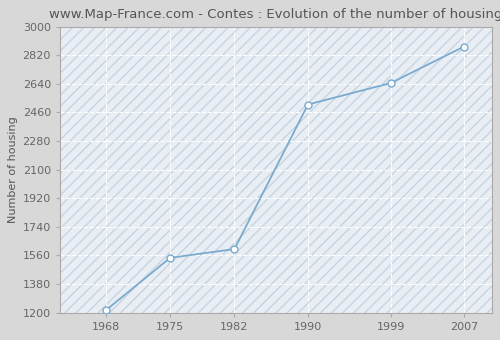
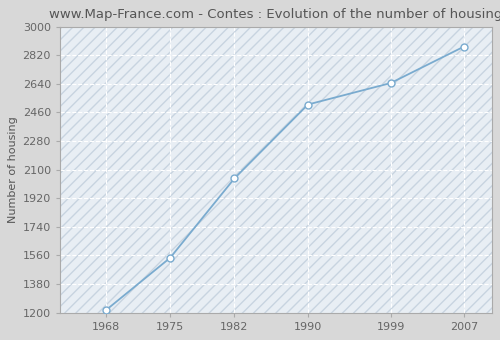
1982: 1600 -> 2040
